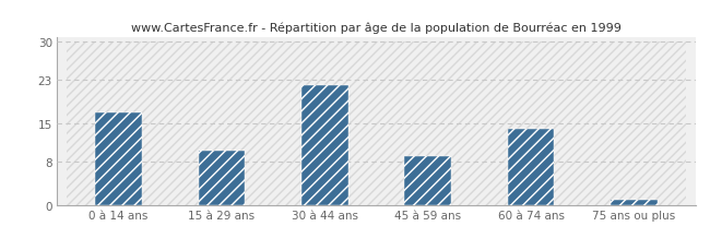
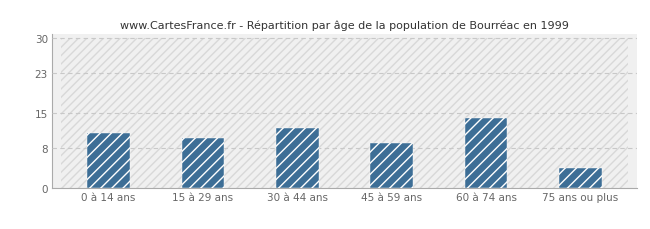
0 à 14 ans: 17 -> 11
30 à 44 ans: 22 -> 12
75 ans ou plus: 1 -> 4
